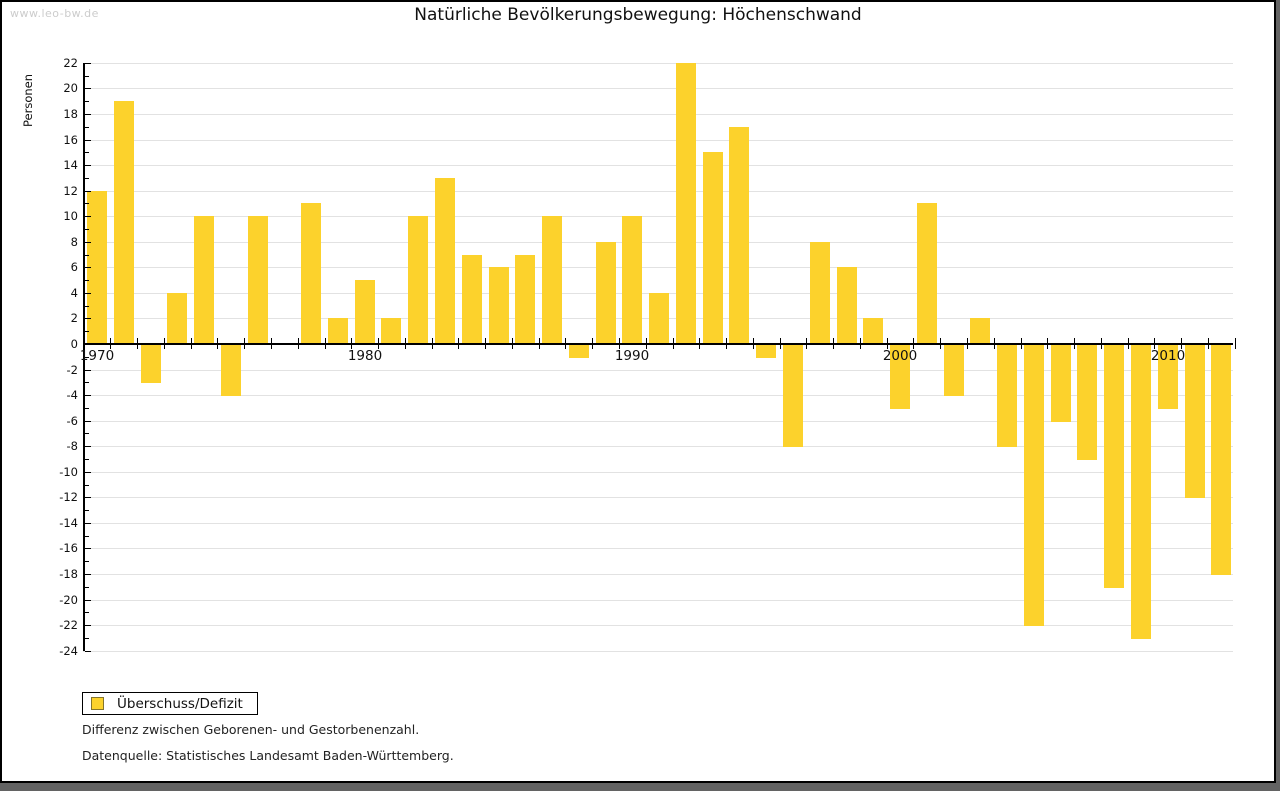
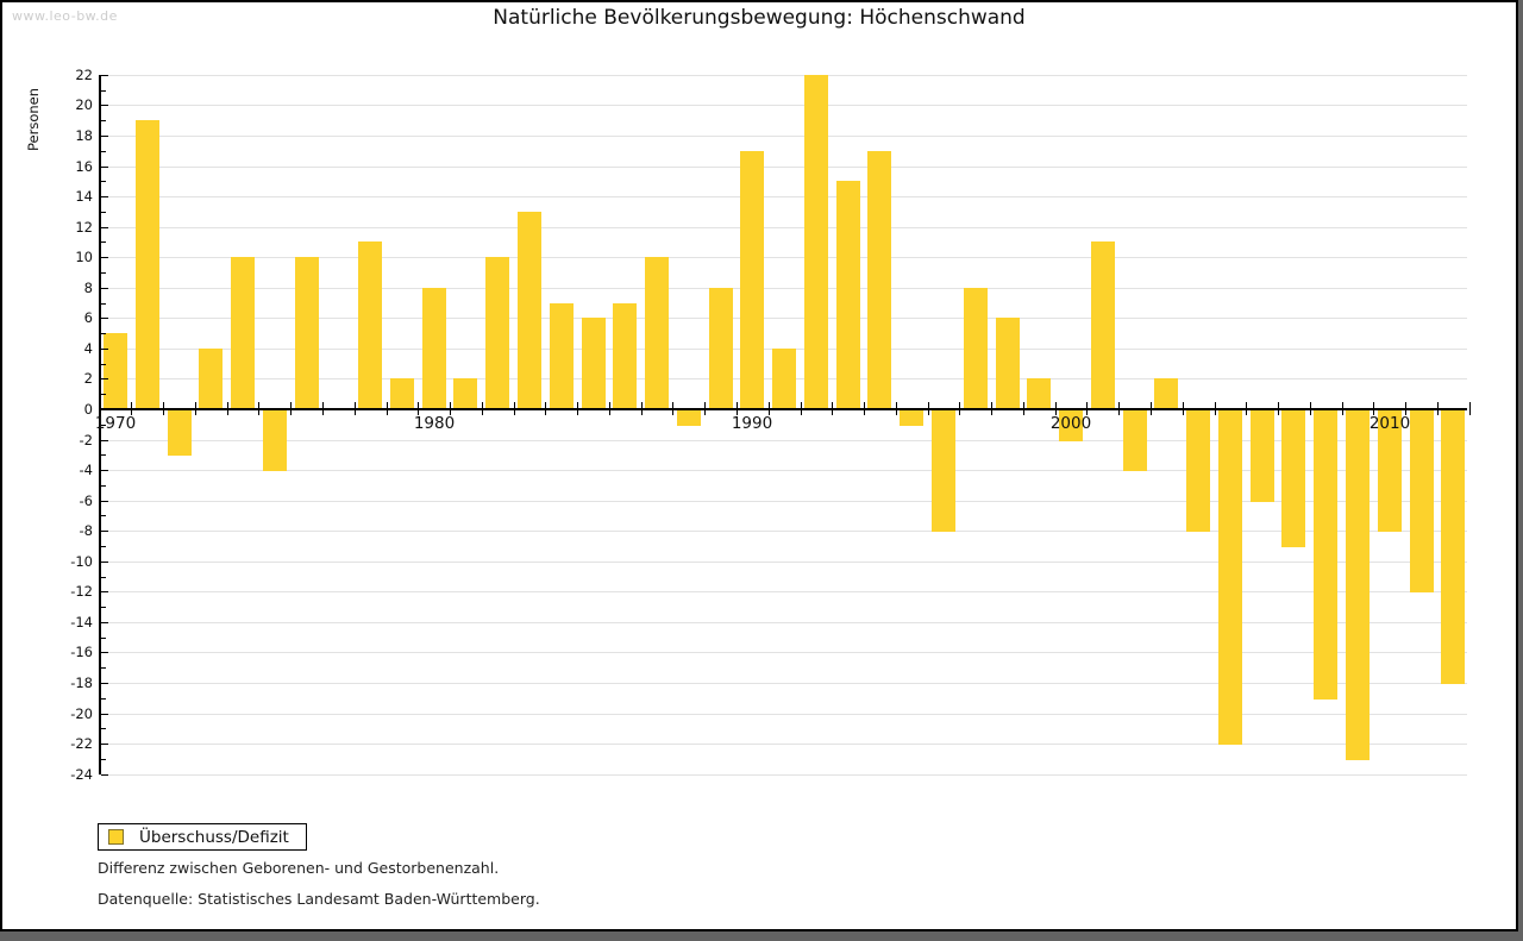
1970: 12 -> 5
1980: 5 -> 8
1990: 10 -> 17
2000: -5 -> -2
2010: -5 -> -8
